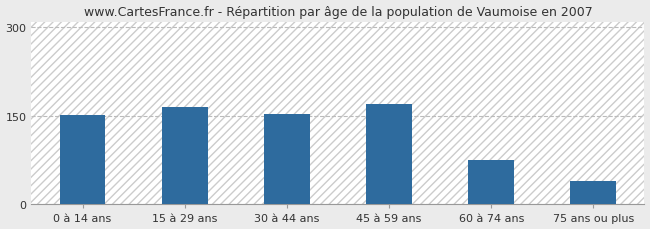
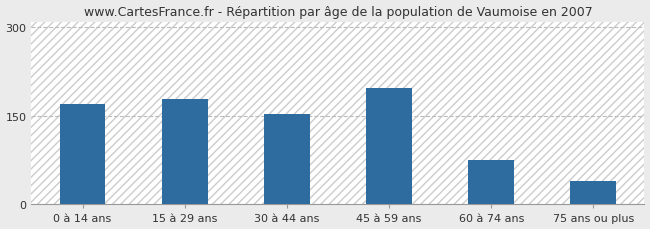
0 à 14 ans: 152 -> 170
15 à 29 ans: 165 -> 178
45 à 59 ans: 170 -> 198
